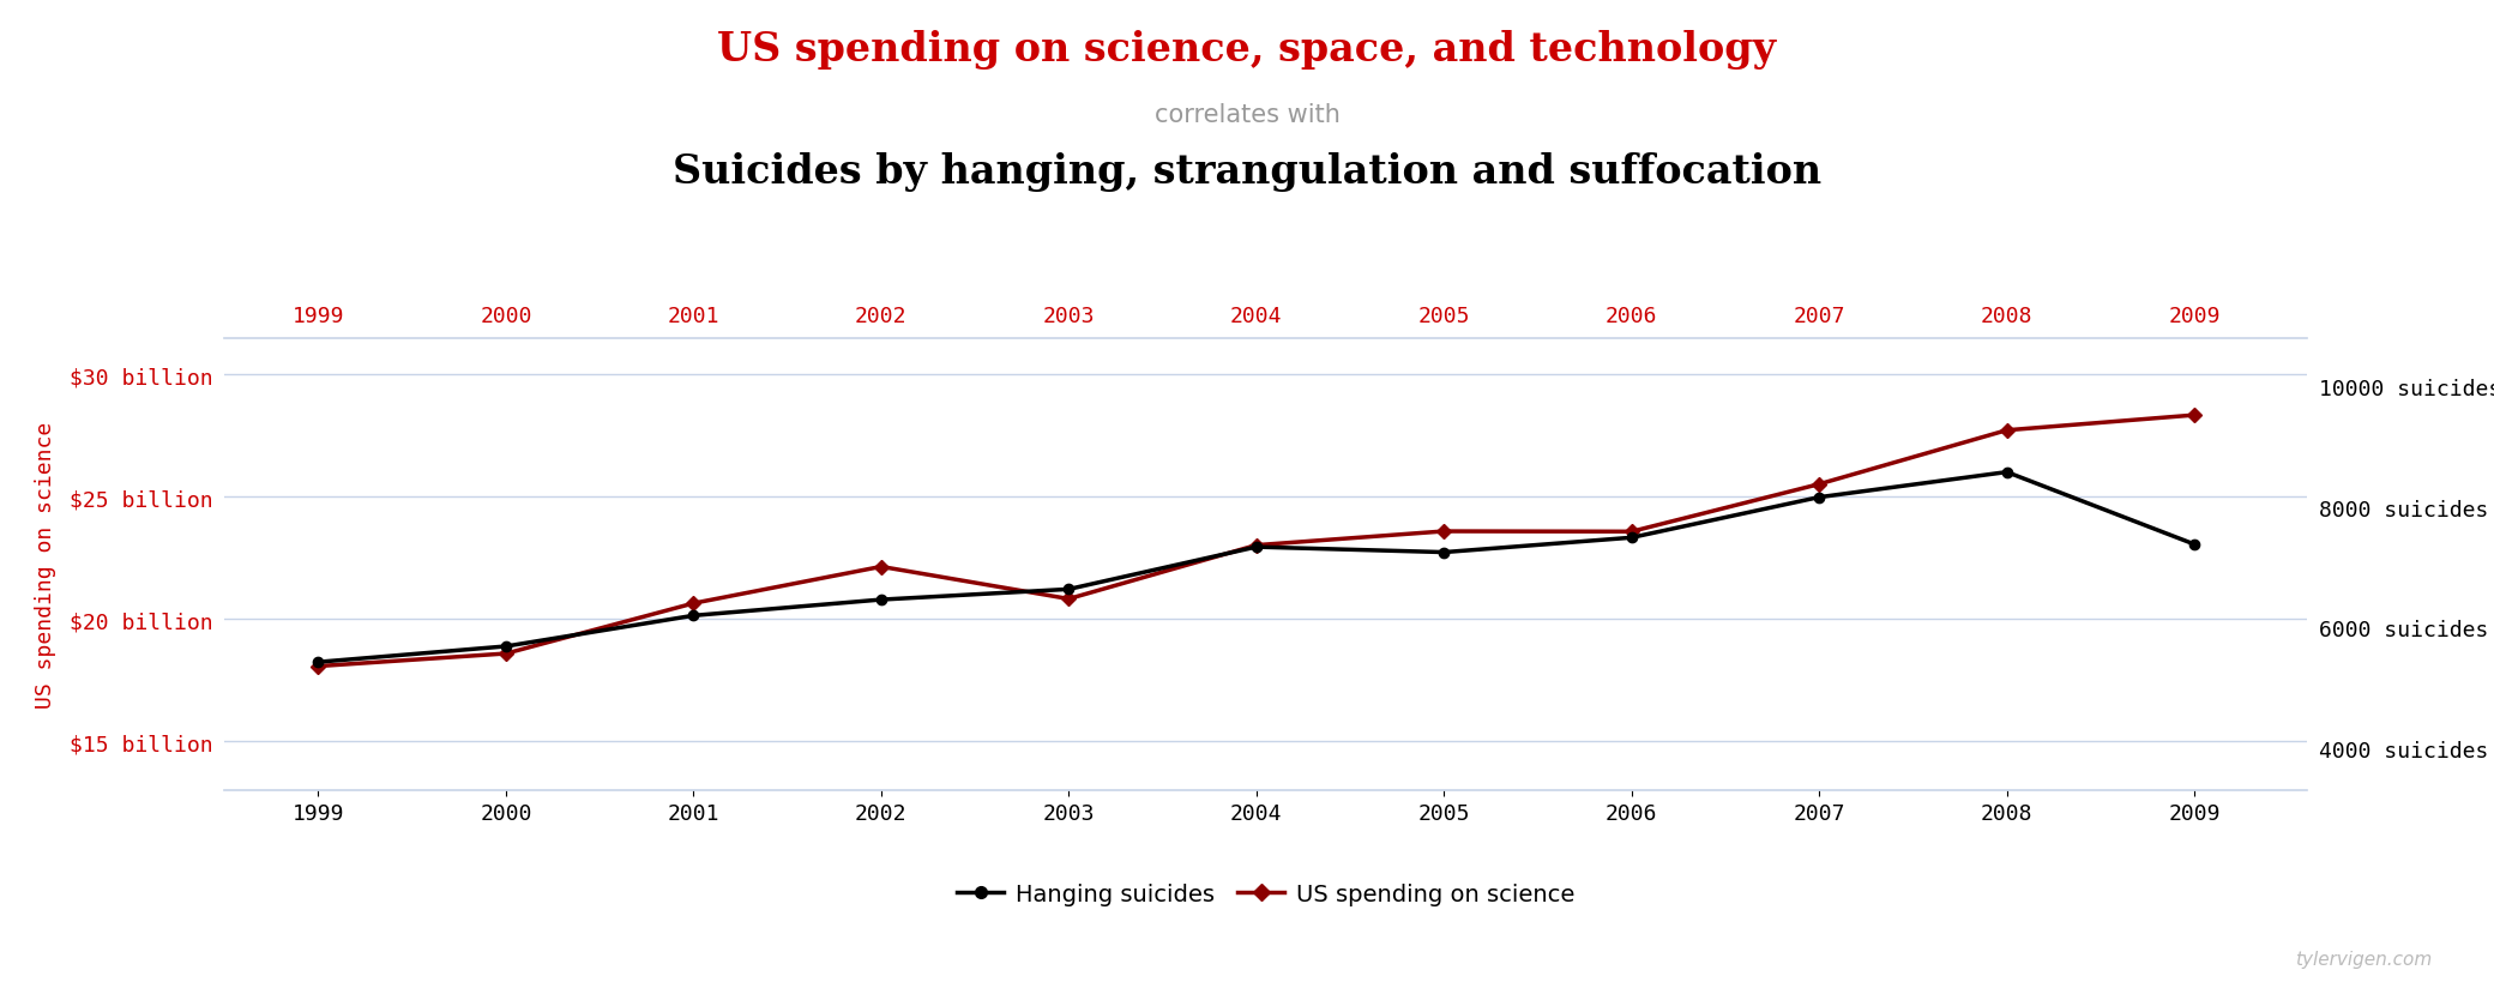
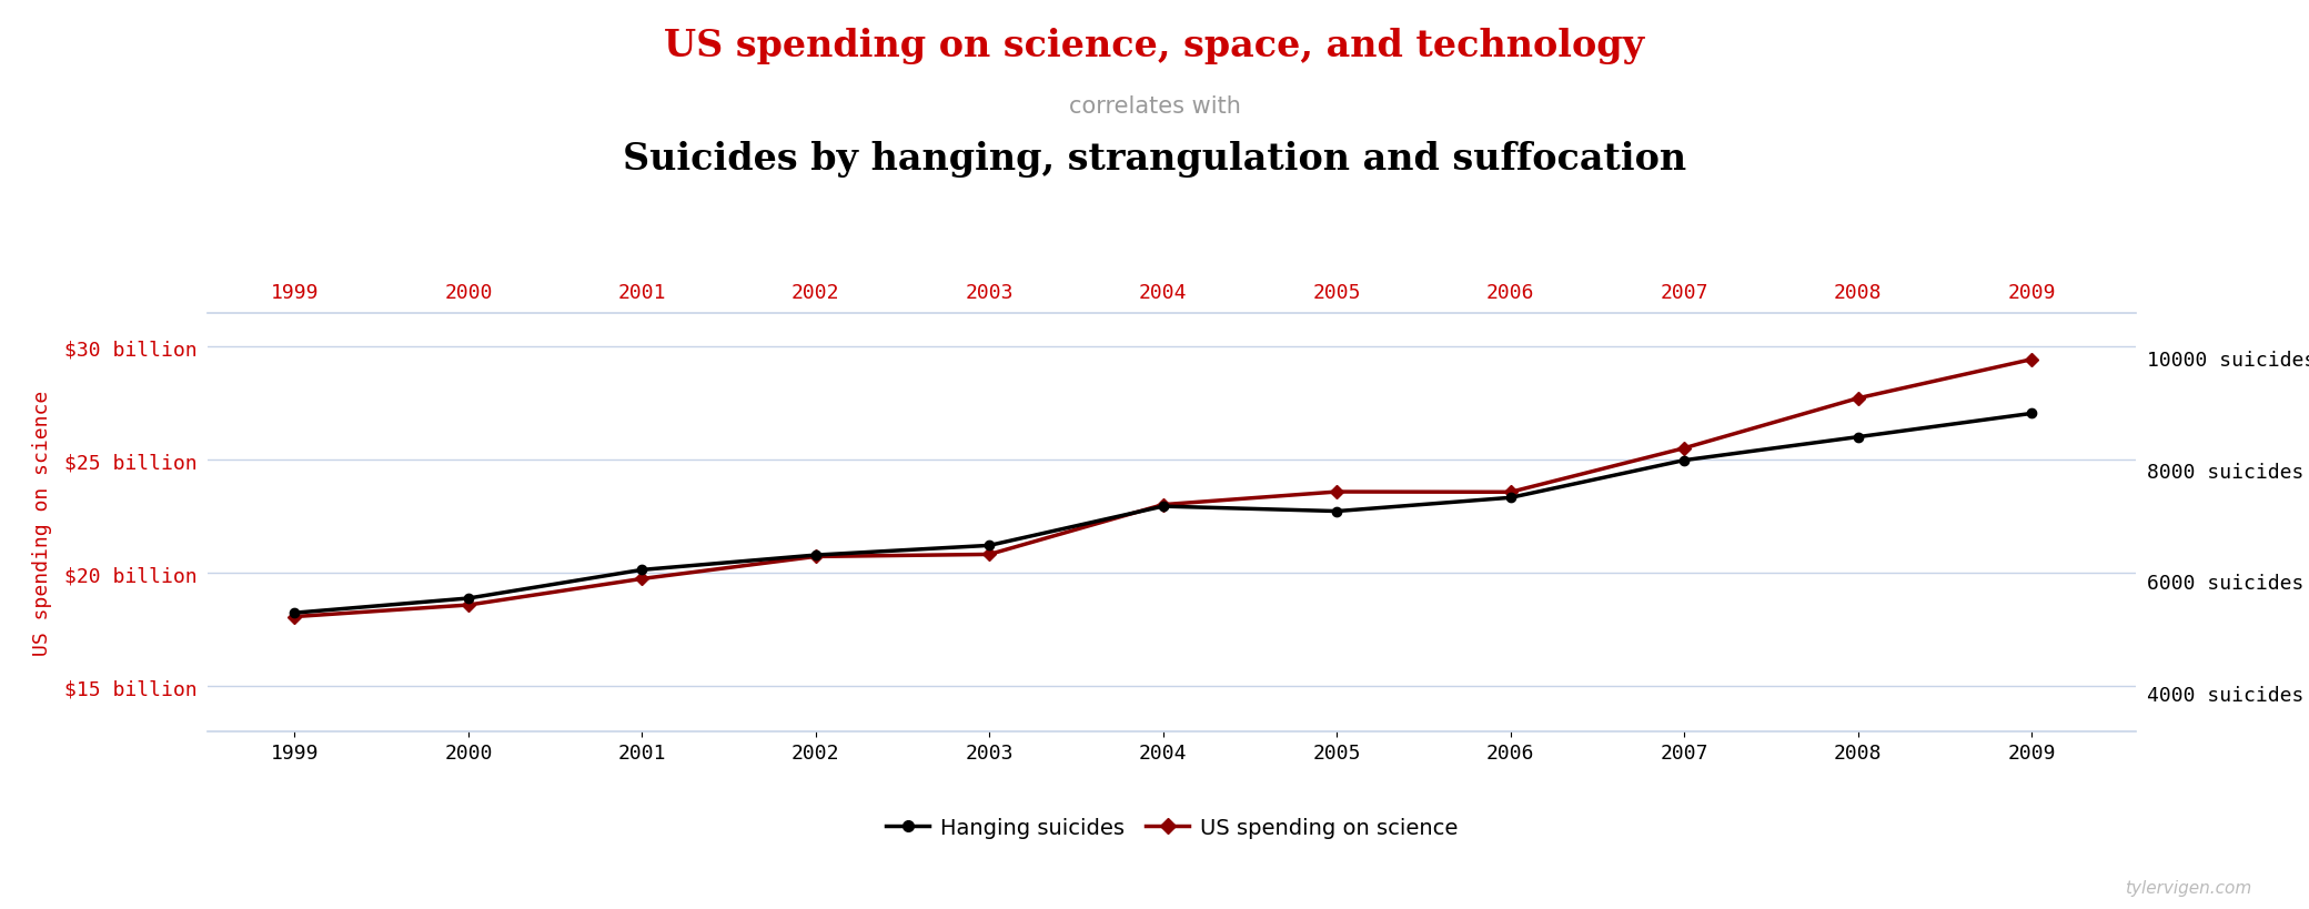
US spending on science/2001: $20.65 billion -> $19.75 billion
US spending on science/2002: $22.15 billion -> $20.73 billion
Hanging suicides/2009: 7380 suicides -> 9000 suicides
US spending on science/2009: $28.35 billion -> $29.45 billion
